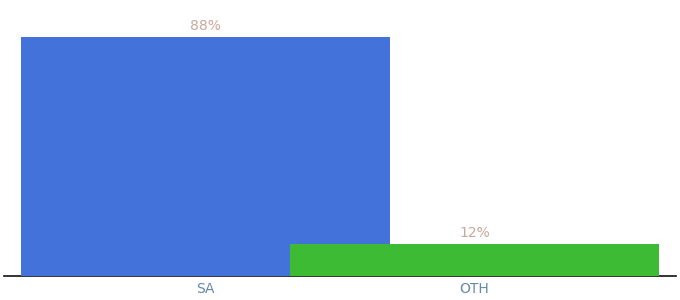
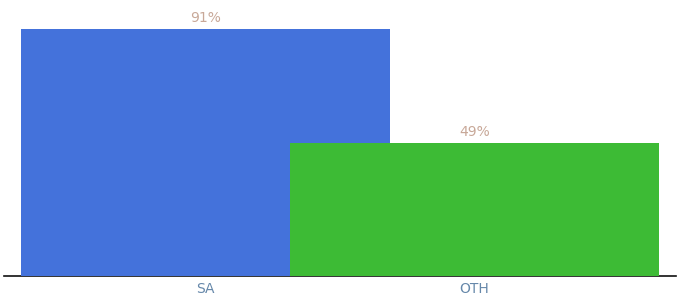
SA: 88% -> 91%
OTH: 12% -> 49%
